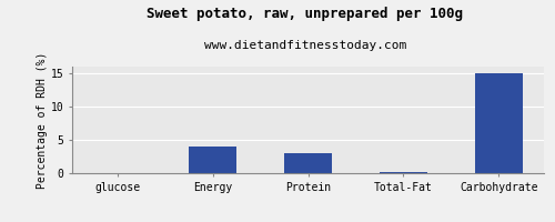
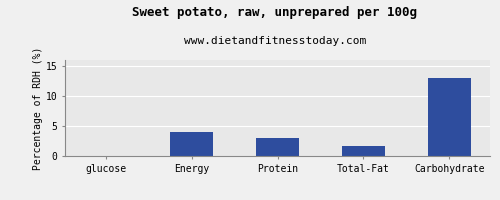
Total-Fat: 0.2 -> 1.6
Carbohydrate: 15.0 -> 13.0
